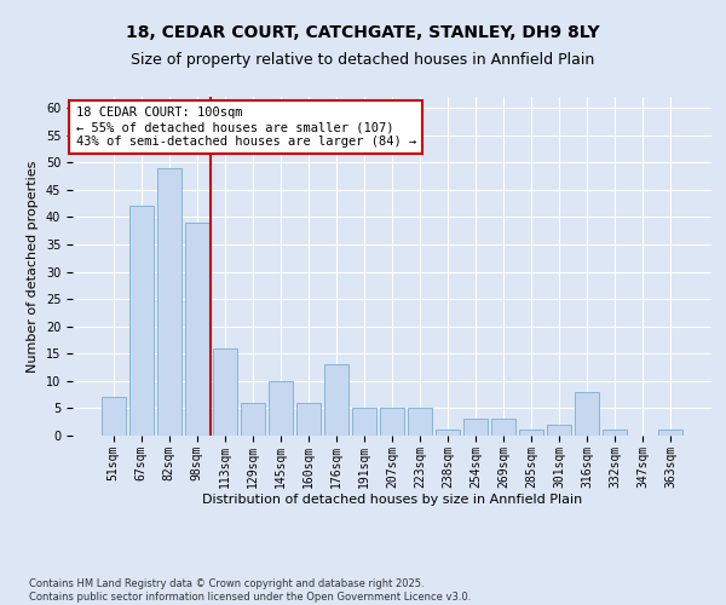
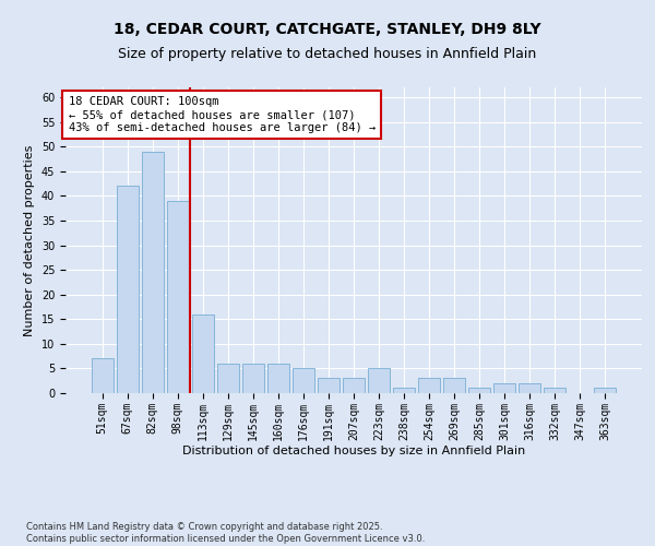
145sqm: 10 -> 6
176sqm: 13 -> 5
191sqm: 5 -> 3
207sqm: 5 -> 3
316sqm: 8 -> 2
